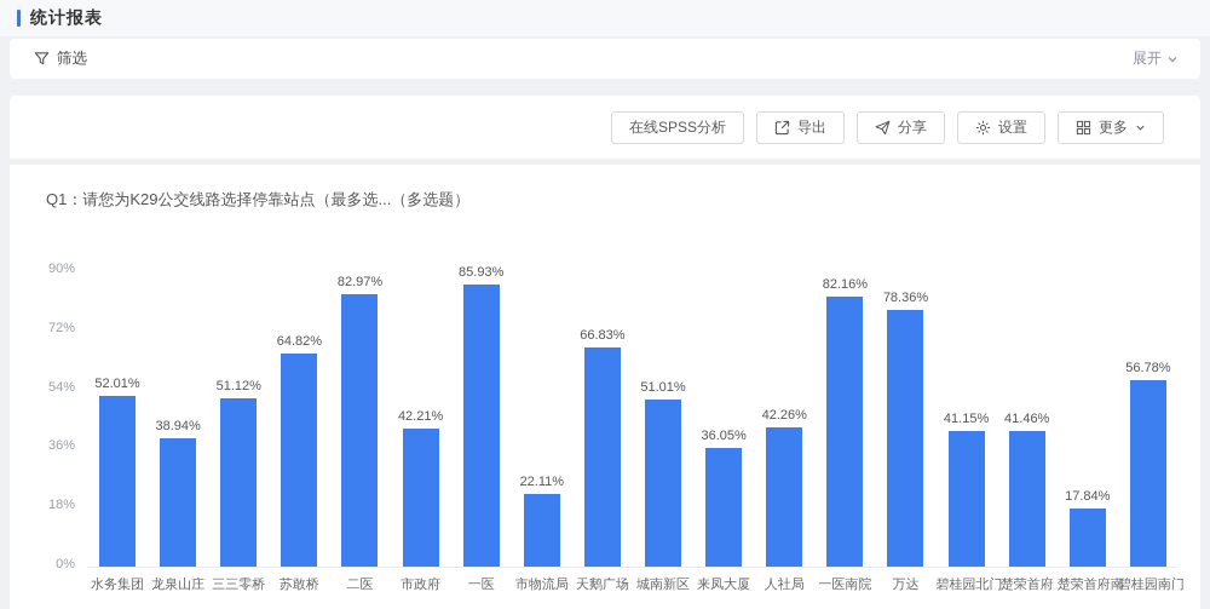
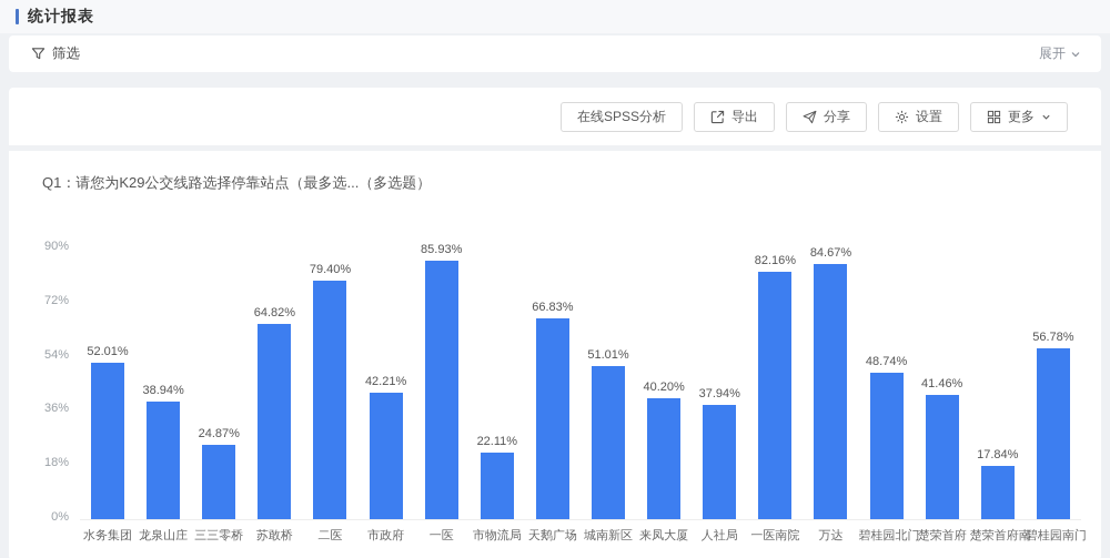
三三零桥: 51.12% -> 24.87%
二医: 82.97% -> 79.40%
来凤大厦: 36.05% -> 40.20%
人社局: 42.26% -> 37.94%
万达: 78.36% -> 84.67%
碧桂园北门: 41.15% -> 48.74%
